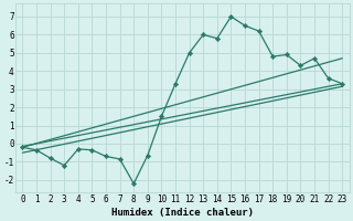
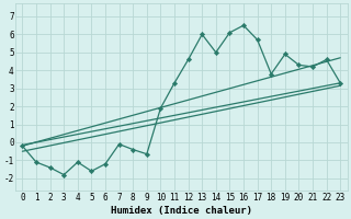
1: -0.3 -> -1.1
2: -0.8 -> -1.4
3: -1.2 -> -1.8
4: -0.3 -> -1.1
5: -0.3 -> -1.6
6: -0.7 -> -1.2
7: -0.8 -> -0.1
8: -2.2 -> -0.4
10: 1.5 -> 1.9
12: 5.0 -> 4.6
14: 5.8 -> 5.0
15: 7.0 -> 6.1
17: 6.2 -> 5.7
18: 4.8 -> 3.8
21: 4.7 -> 4.2
22: 3.6 -> 4.6
